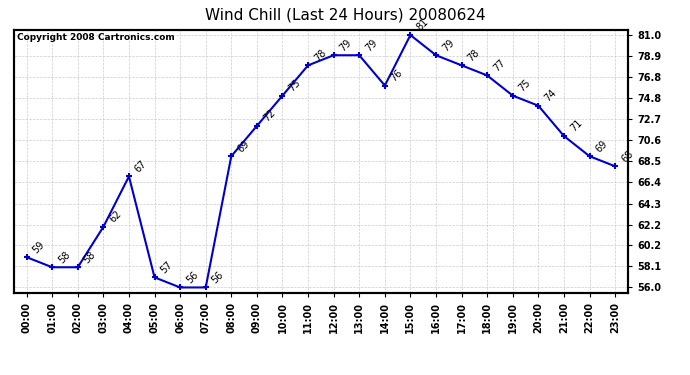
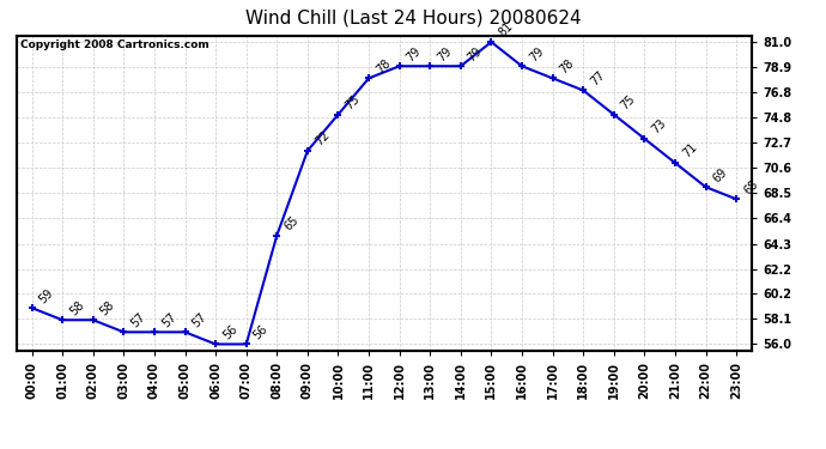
03:00: 62 -> 57
04:00: 67 -> 57
08:00: 69 -> 65
14:00: 76 -> 79
20:00: 74 -> 73
